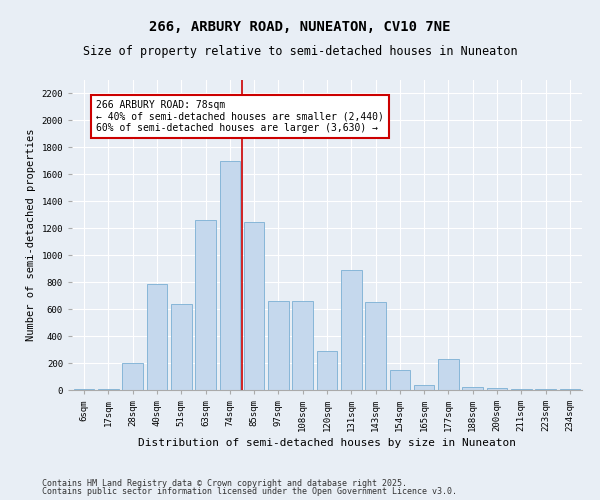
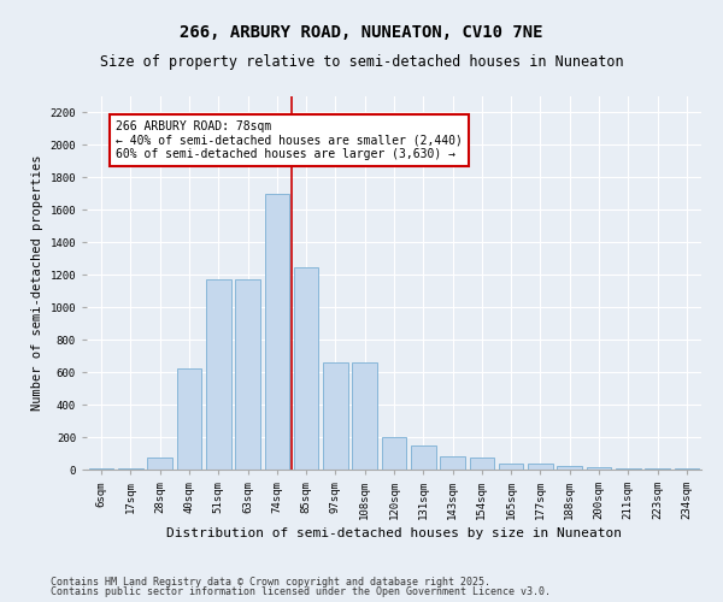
28sqm: 200 -> 80
40sqm: 790 -> 620
51sqm: 640 -> 1180
63sqm: 1260 -> 1180
120sqm: 290 -> 200
131sqm: 890 -> 150
143sqm: 650 -> 80
154sqm: 150 -> 80
177sqm: 230 -> 40
